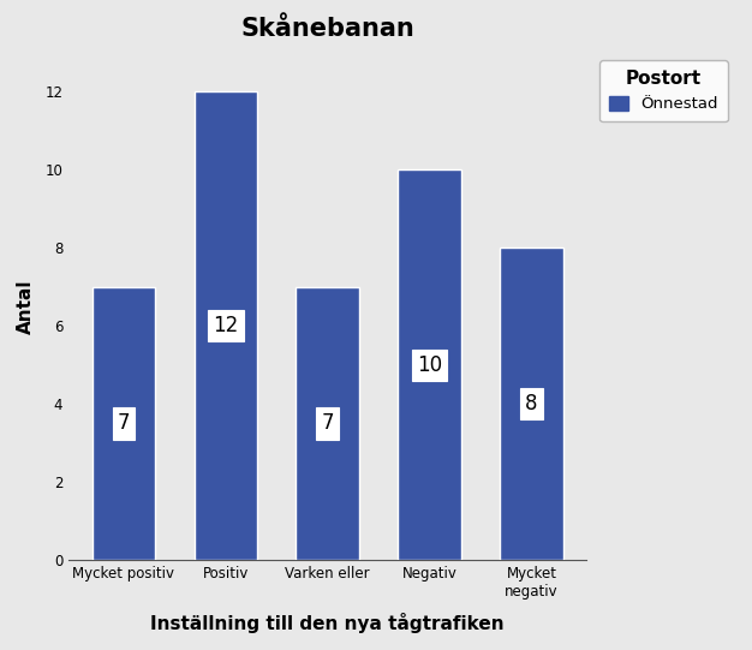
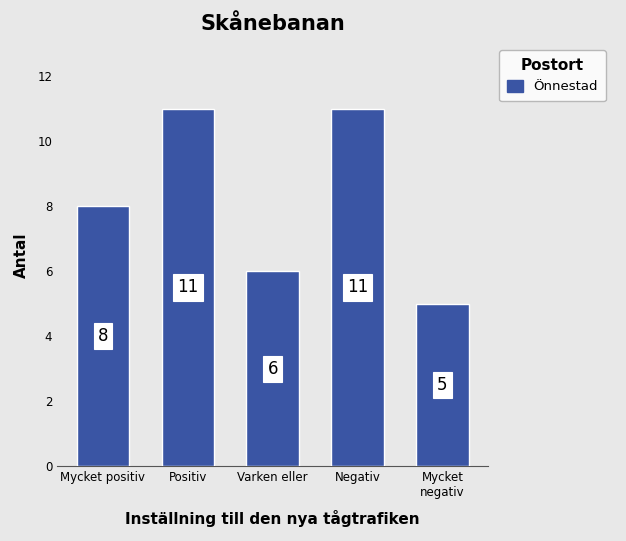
Mycket positiv: 7 -> 8
Positiv: 12 -> 11
Varken eller: 7 -> 6
Negativ: 10 -> 11
Mycket negativ: 8 -> 5
